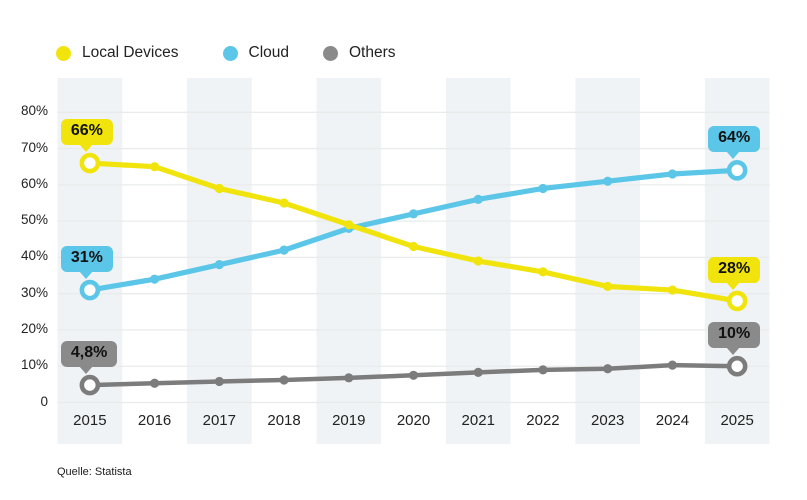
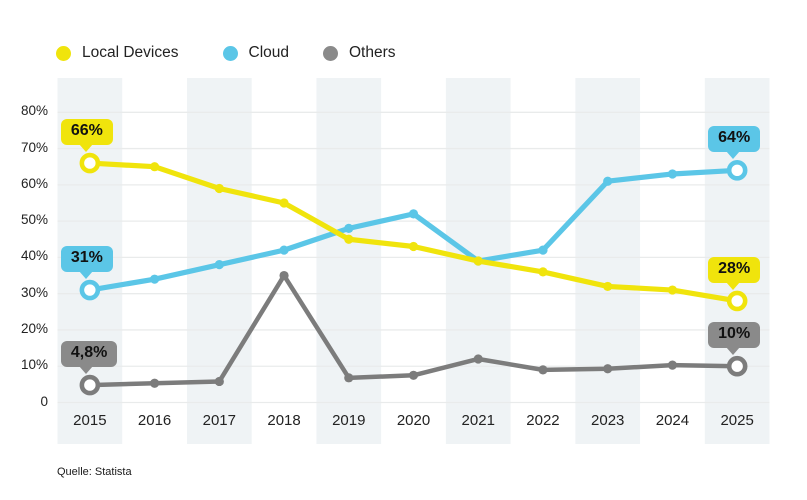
Others/2018: 6% -> 35%
Local Devices/2019: 49% -> 45%
Cloud/2021: 56% -> 39%
Others/2021: 8% -> 12%
Cloud/2022: 59% -> 42%
